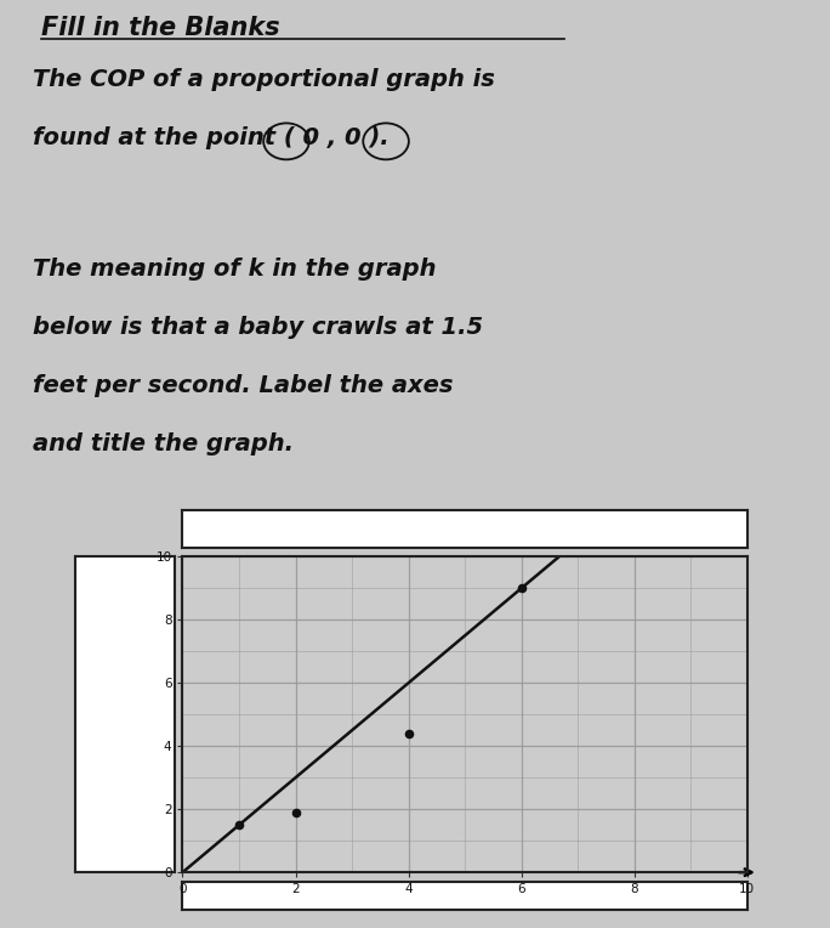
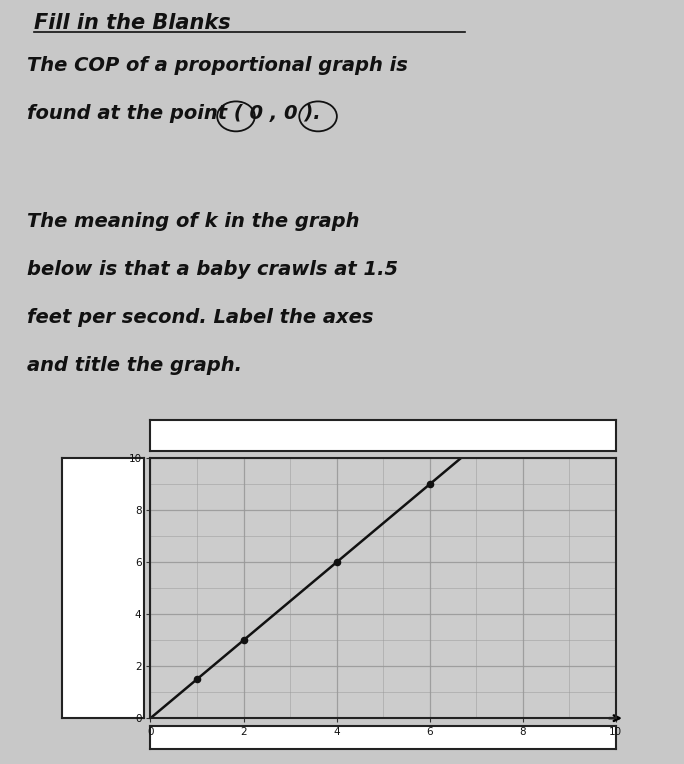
2: 1.9 -> 3.0
4: 4.4 -> 6.0
